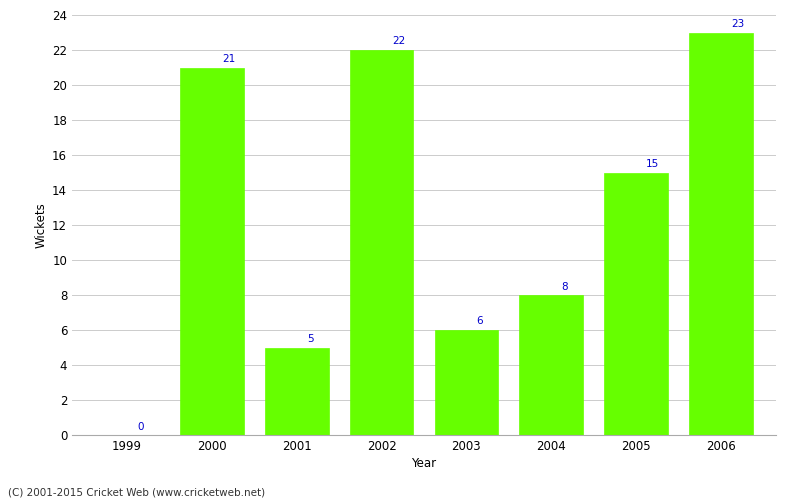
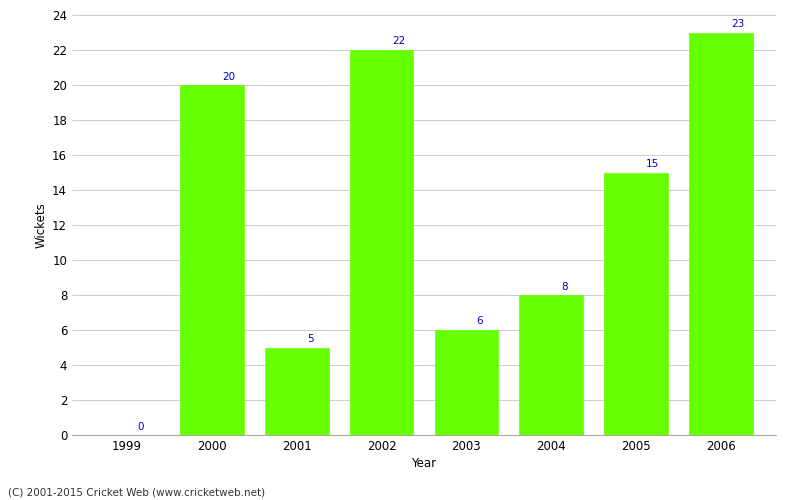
2000: 21 -> 20
